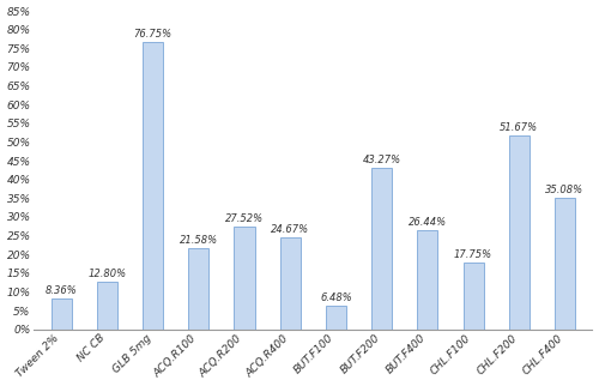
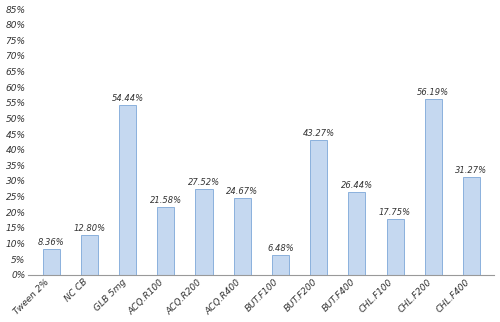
GLB 5mg: 76.75% -> 54.44%
CHL.F200: 51.67% -> 56.19%
CHL.F400: 35.08% -> 31.27%
